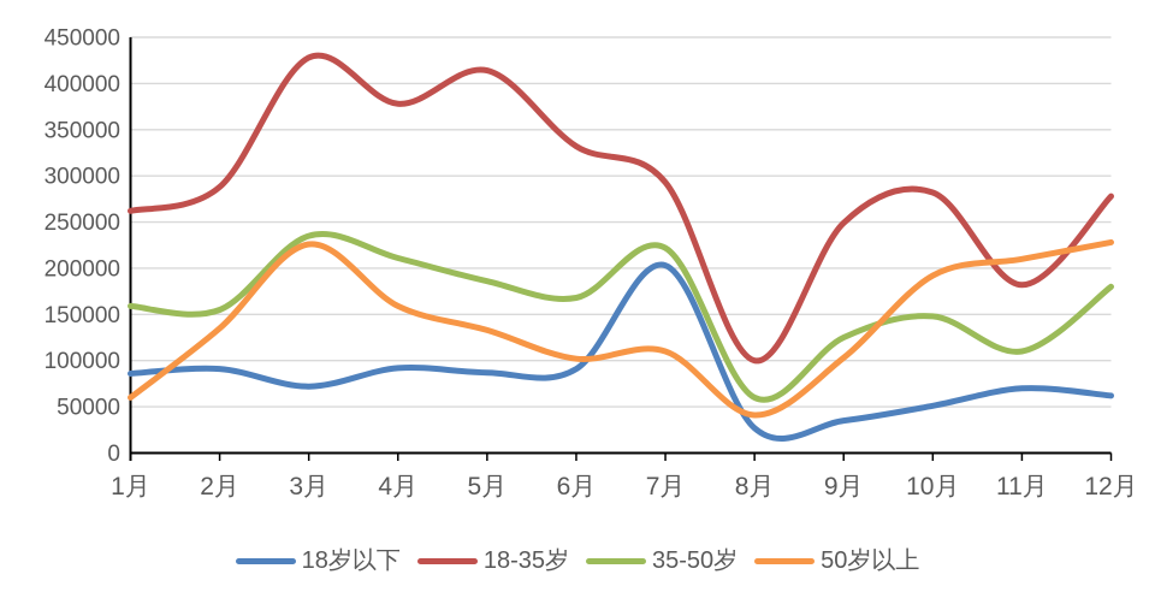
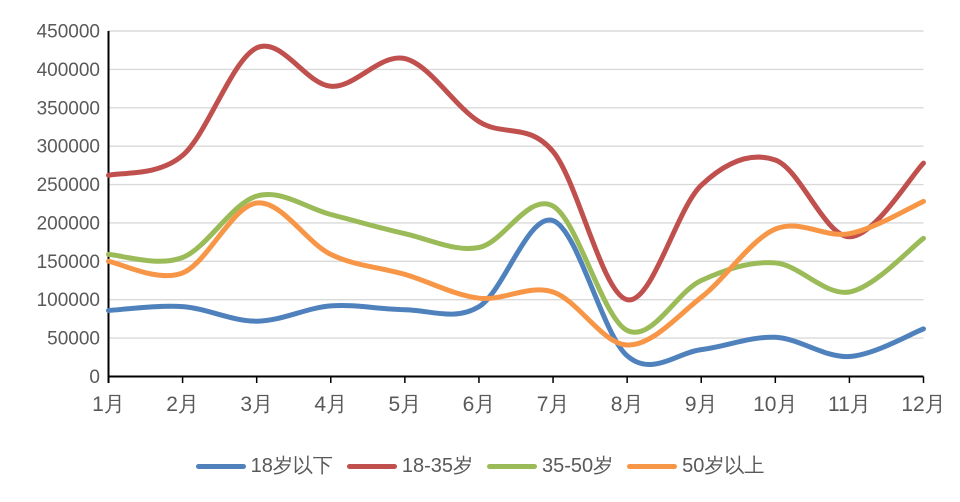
50岁以上/1月: 60000 -> 150000
18岁以下/11月: 70000 -> 30000
50岁以上/11月: 210000 -> 190000
